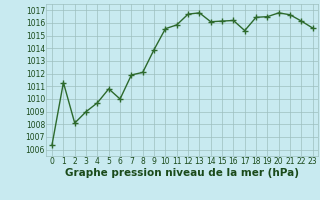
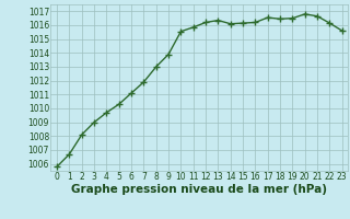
0: 1006.4 -> 1005.8
1: 1011.3 -> 1006.7
5: 1010.8 -> 1010.3
6: 1010.0 -> 1011.1
8: 1012.1 -> 1013.0
12: 1016.7 -> 1016.2
13: 1016.8 -> 1016.4
17: 1015.4 -> 1016.5
